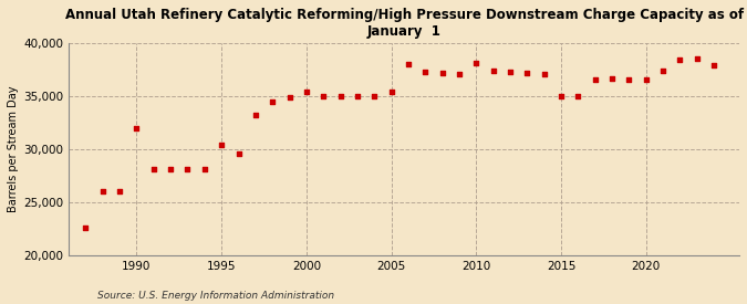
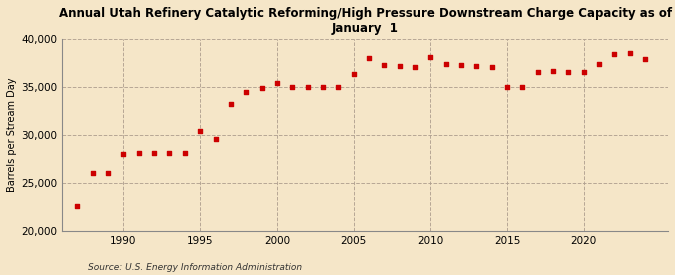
1990: 32,000 -> 28,000
2005: 35,400 -> 36,300
